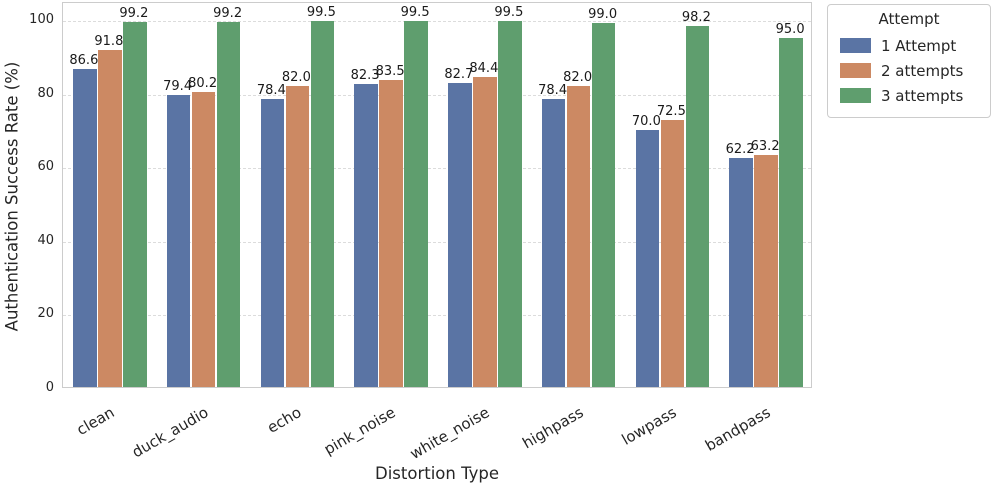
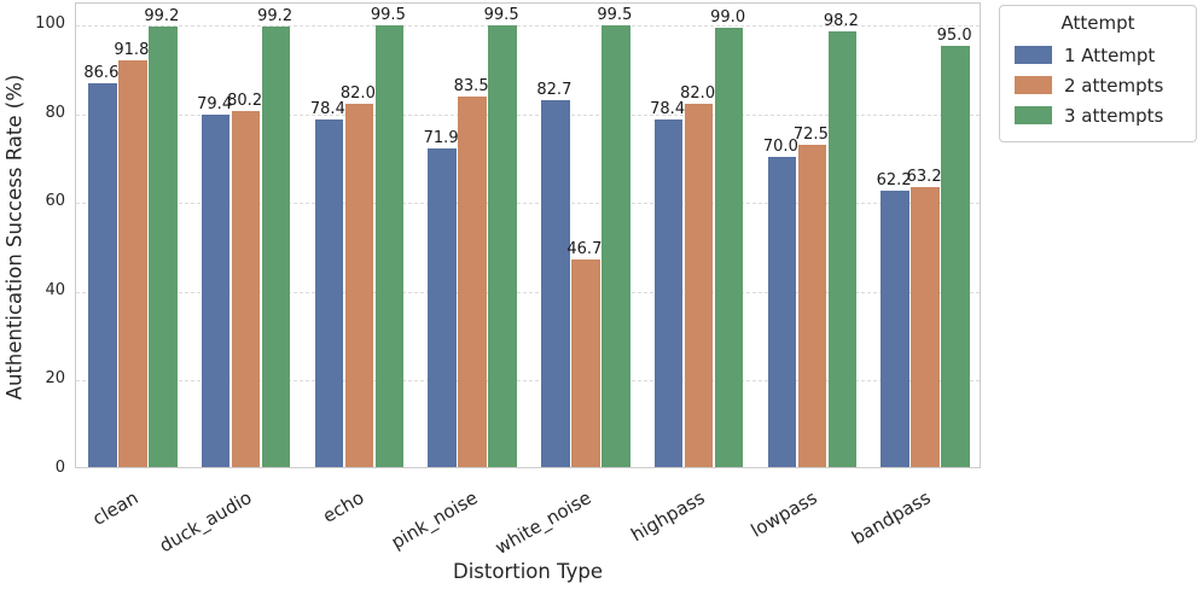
1 Attempt/pink_noise: 82.3 -> 71.9
2 attempts/white_noise: 84.4 -> 46.7
